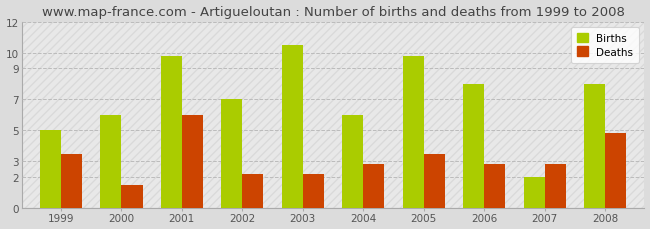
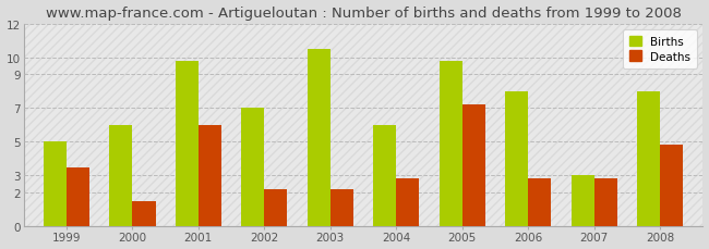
Deaths/2005: 3.5 -> 7.2
Births/2007: 2.0 -> 3.0
